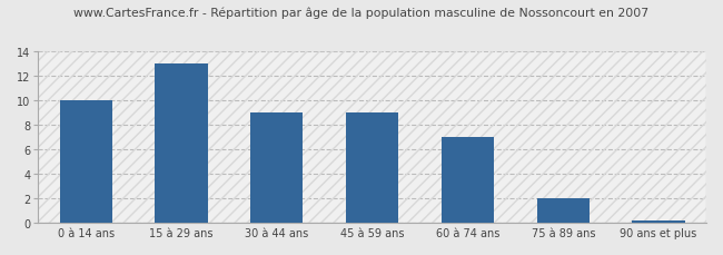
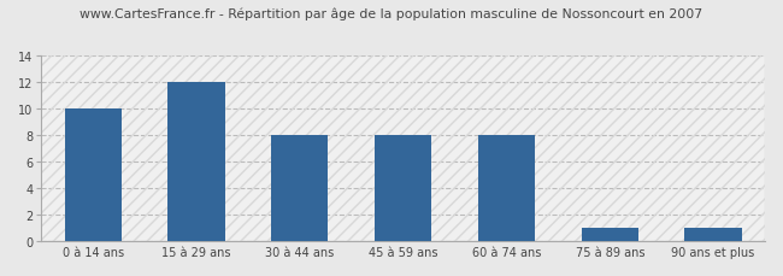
15 à 29 ans: 13.0 -> 12.0
30 à 44 ans: 9.0 -> 8.0
45 à 59 ans: 9.0 -> 8.0
60 à 74 ans: 7.0 -> 8.0
75 à 89 ans: 2.0 -> 1.0
90 ans et plus: 0.1 -> 1.0
